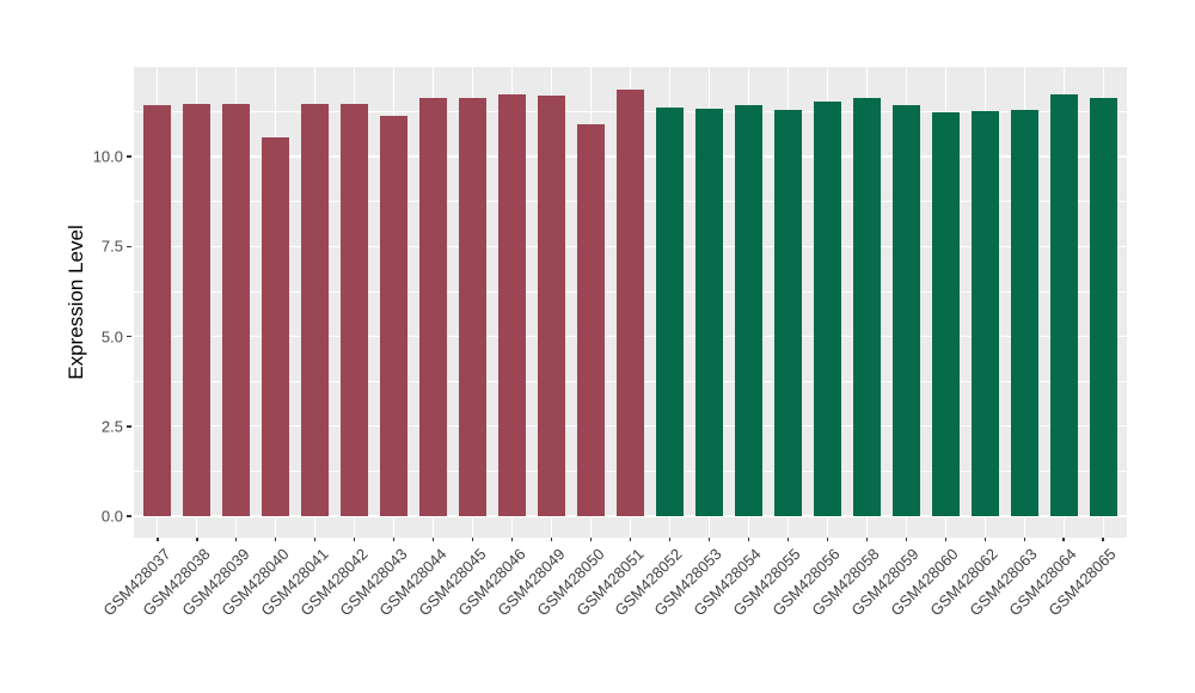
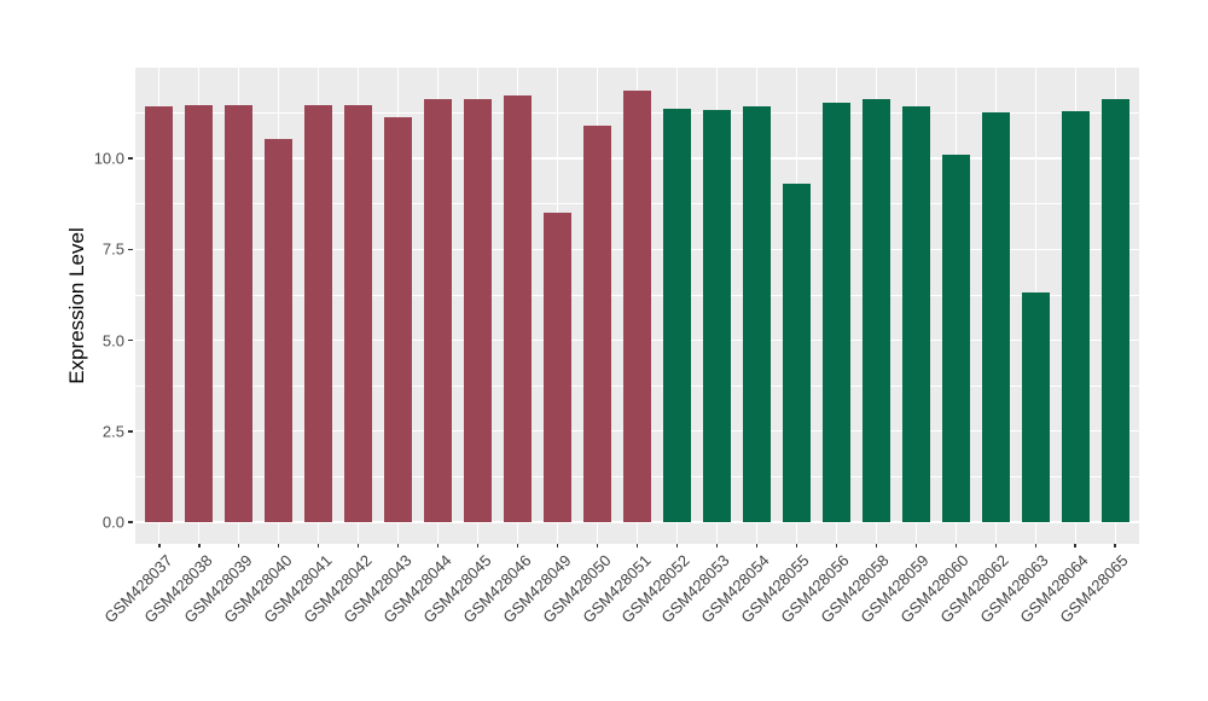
GSM428049: 11.7 -> 8.5
GSM428055: 11.3 -> 9.3
GSM428060: 11.2 -> 10.1
GSM428063: 11.3 -> 6.3
GSM428064: 11.8 -> 11.3
